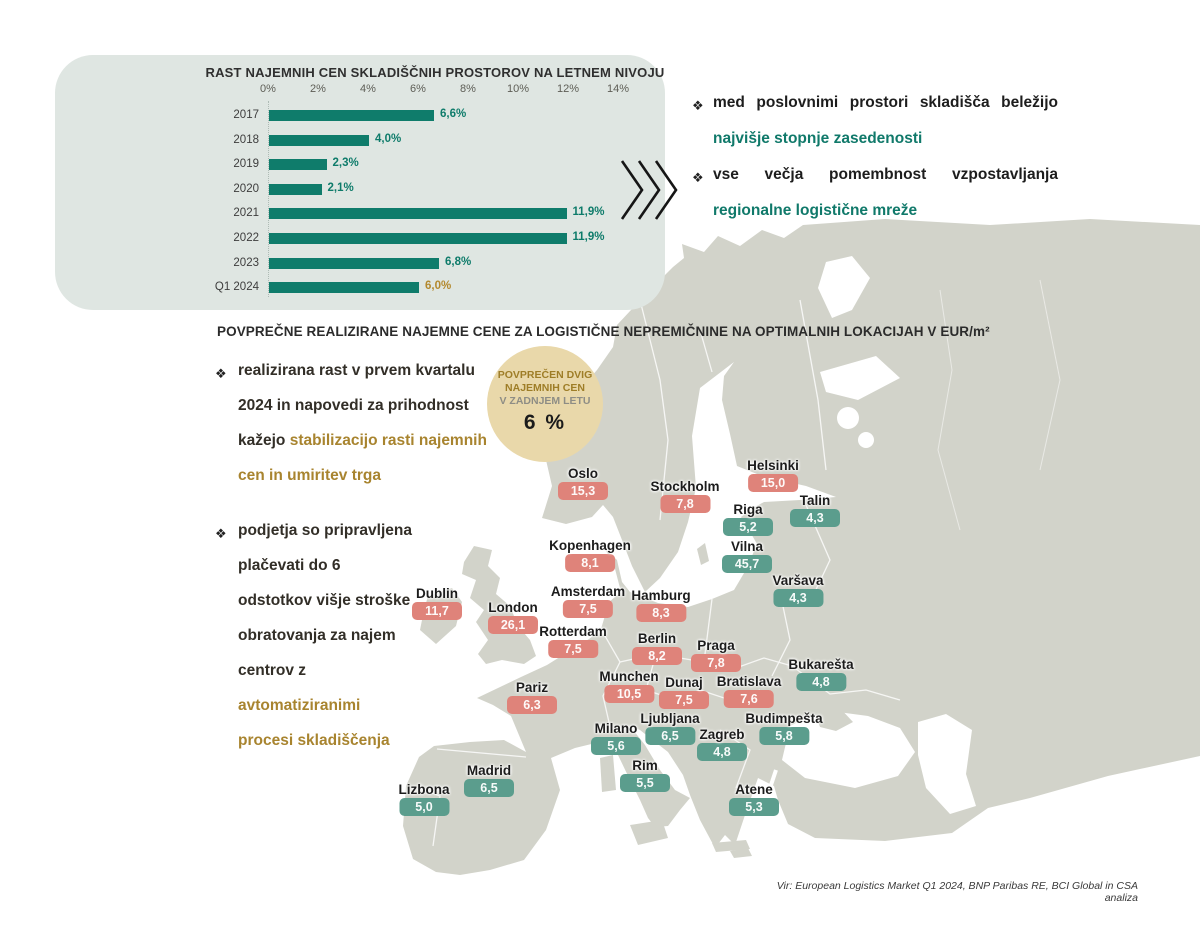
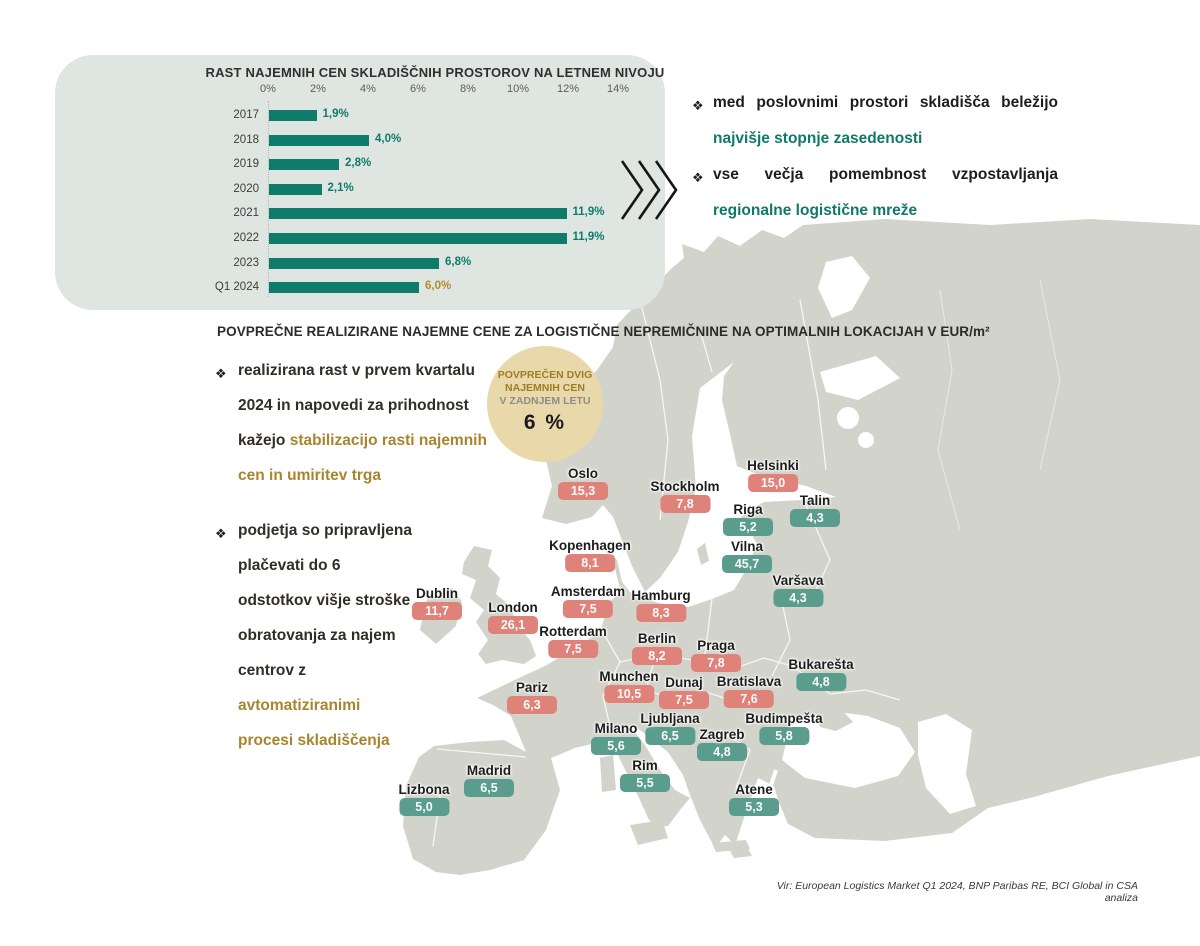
2017: 6,6% -> 1,9%
2019: 2,3% -> 2,8%
